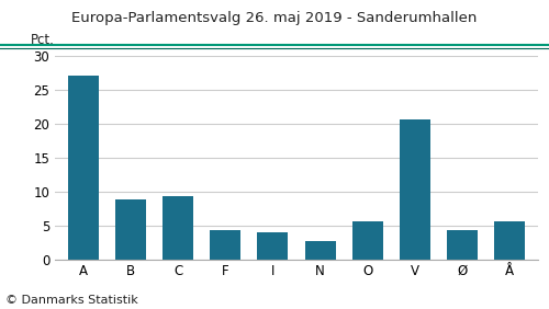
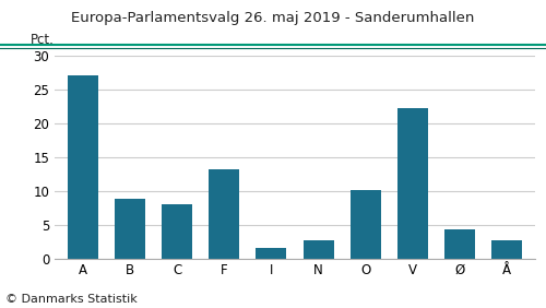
C: 9.4 -> 8.1
F: 4.4 -> 13.2
I: 4.0 -> 1.6
O: 5.6 -> 10.1
V: 20.6 -> 22.2
Å: 5.6 -> 2.8
